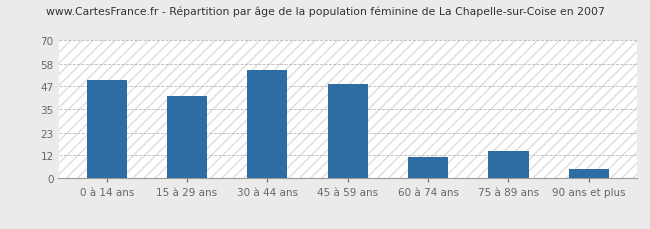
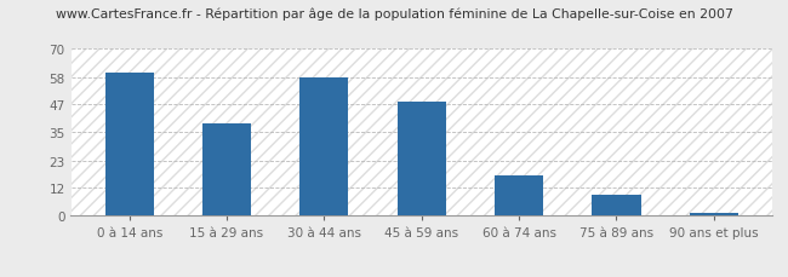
0 à 14 ans: 50 -> 60
15 à 29 ans: 42 -> 39
30 à 44 ans: 55 -> 58
60 à 74 ans: 11 -> 17
75 à 89 ans: 14 -> 9
90 ans et plus: 5 -> 1
